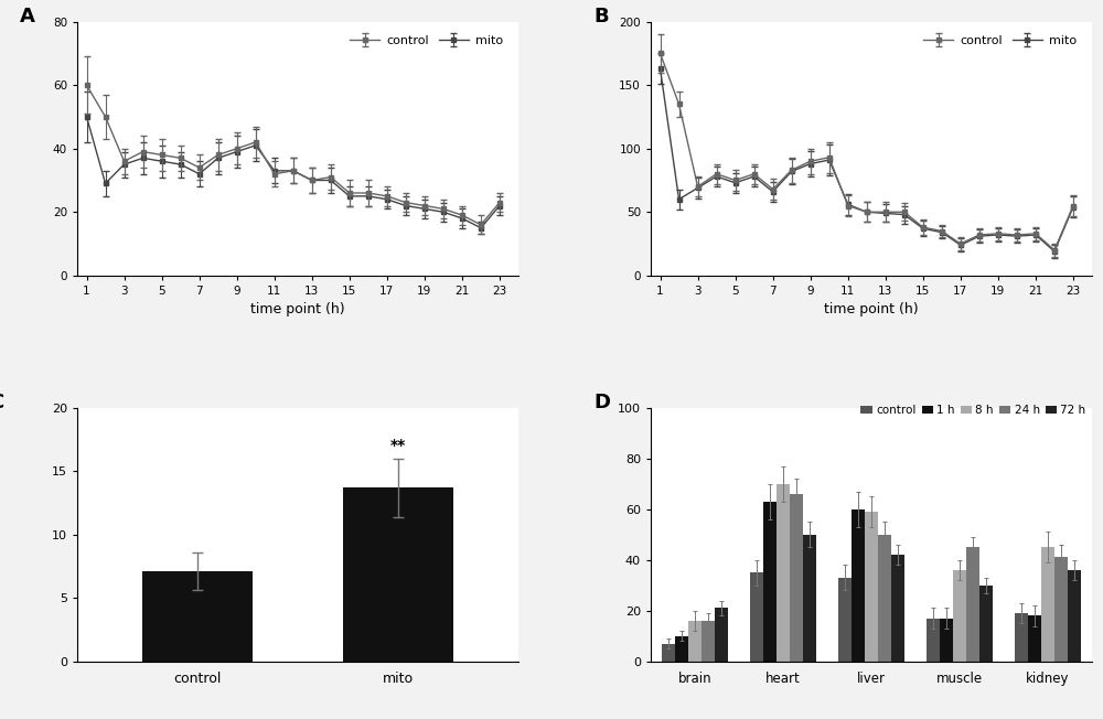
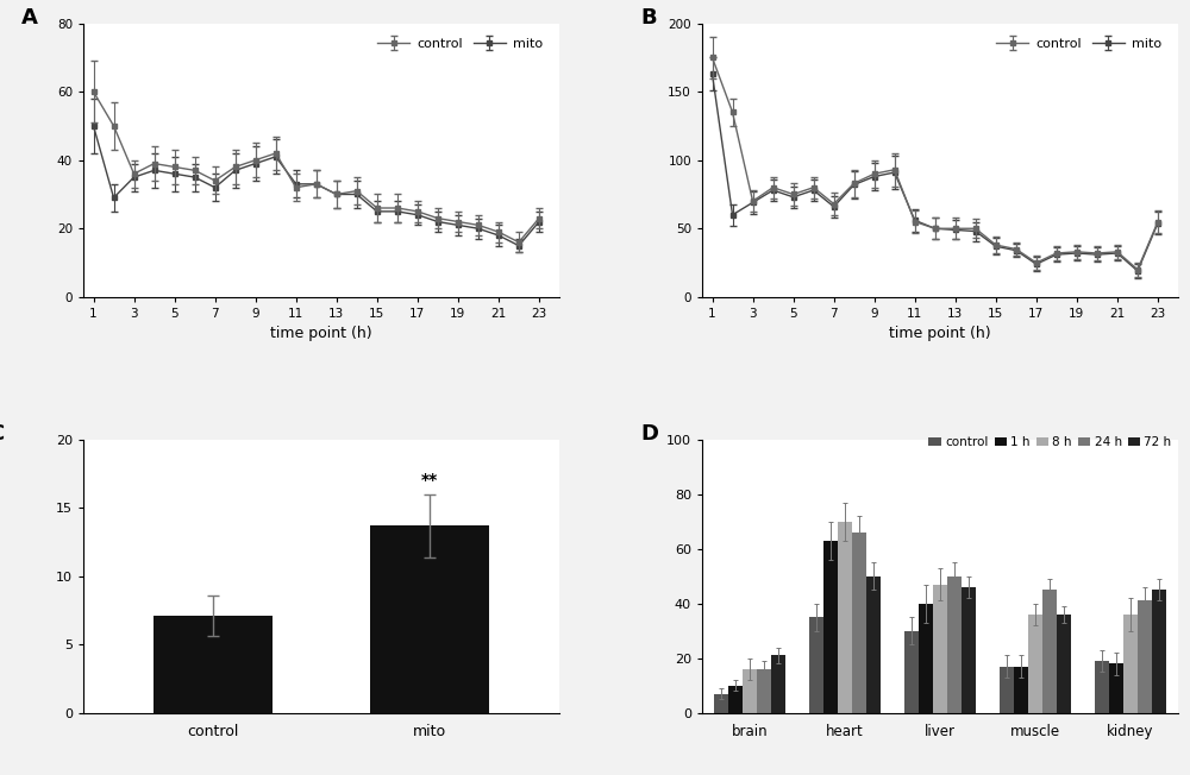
control/liver: 33 -> 30
1 h/liver: 60 -> 40
8 h/liver: 59 -> 47
72 h/liver: 42 -> 46
72 h/muscle: 30 -> 36
8 h/kidney: 45 -> 36
72 h/kidney: 36 -> 45
